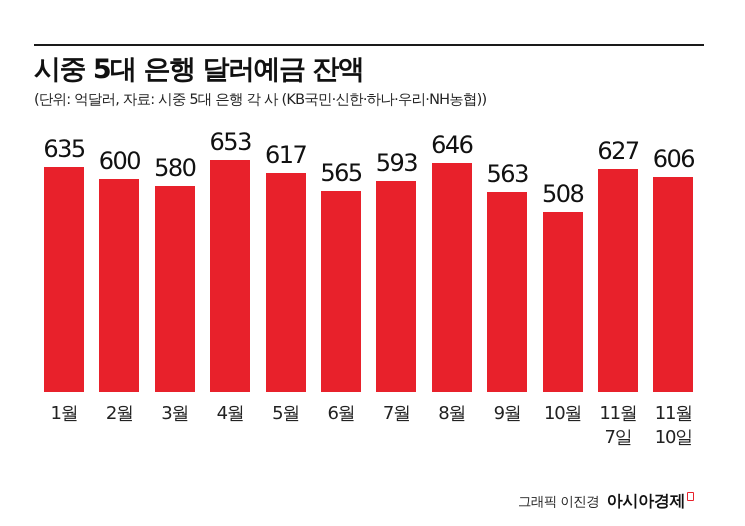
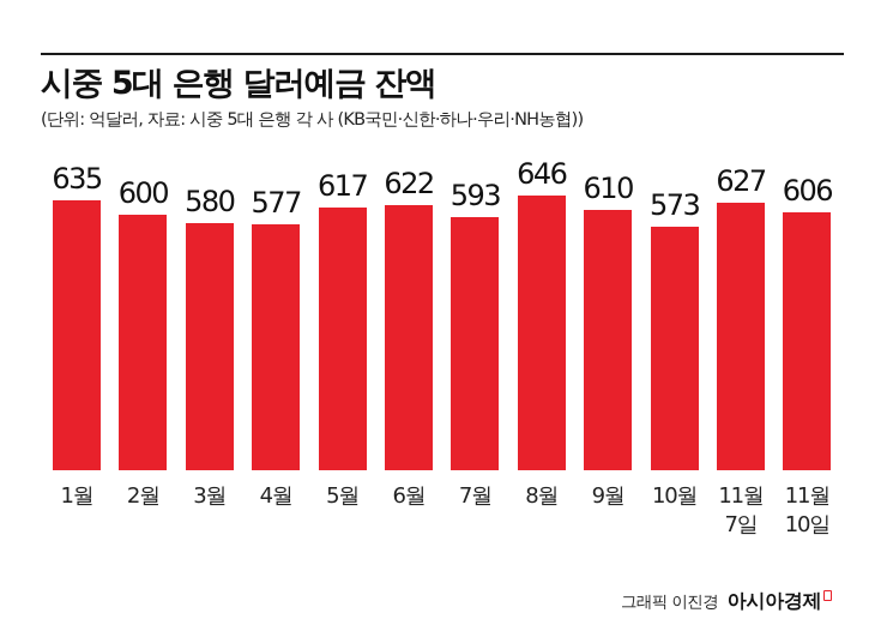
4월: 653 -> 577
6월: 565 -> 622
9월: 563 -> 610
10월: 508 -> 573
